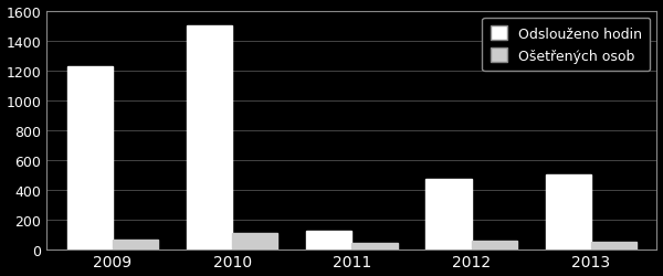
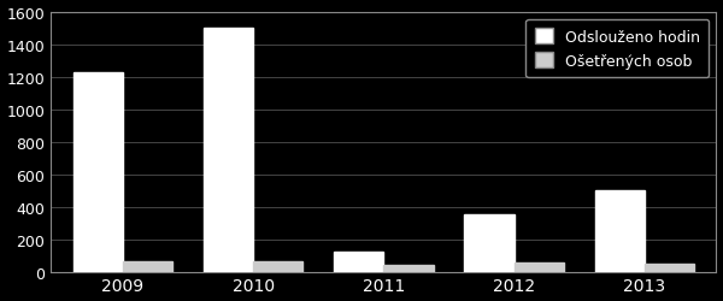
Ošetřených osob/2010: 110 -> 60
Odslouženo hodin/2012: 470 -> 350
